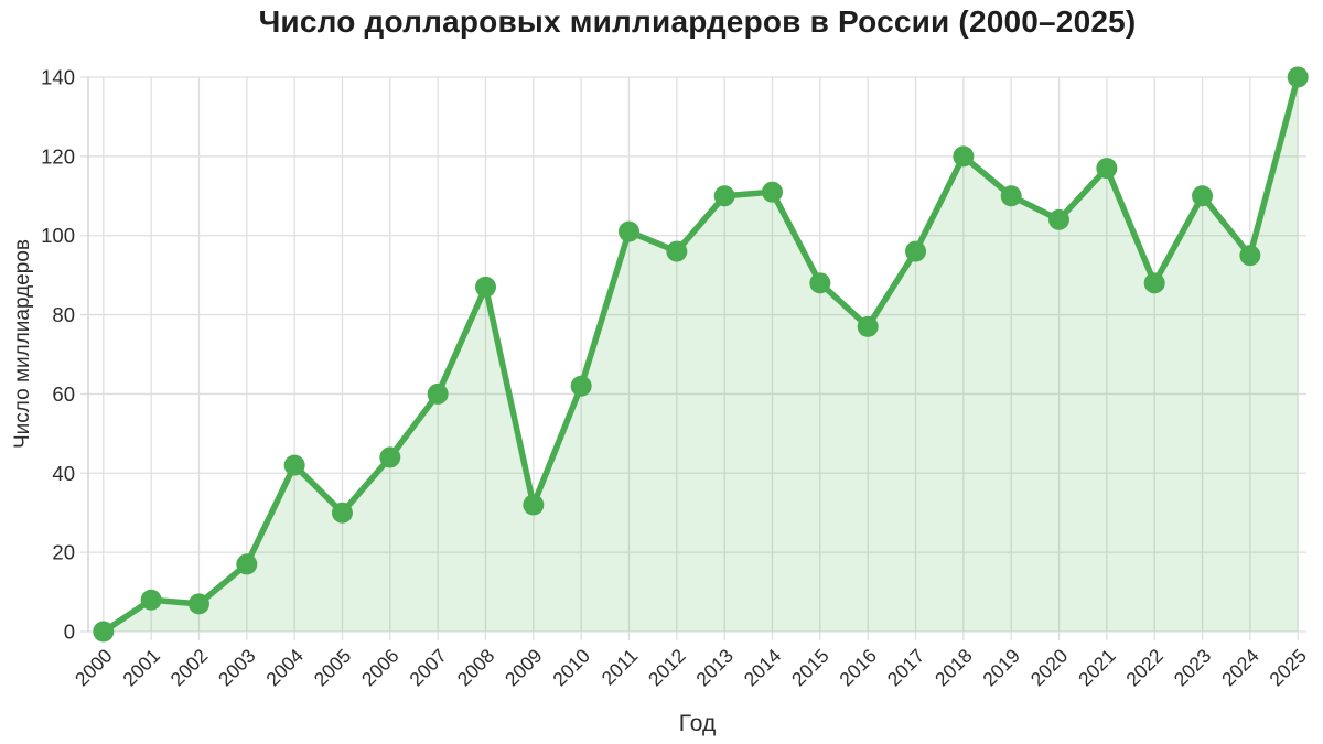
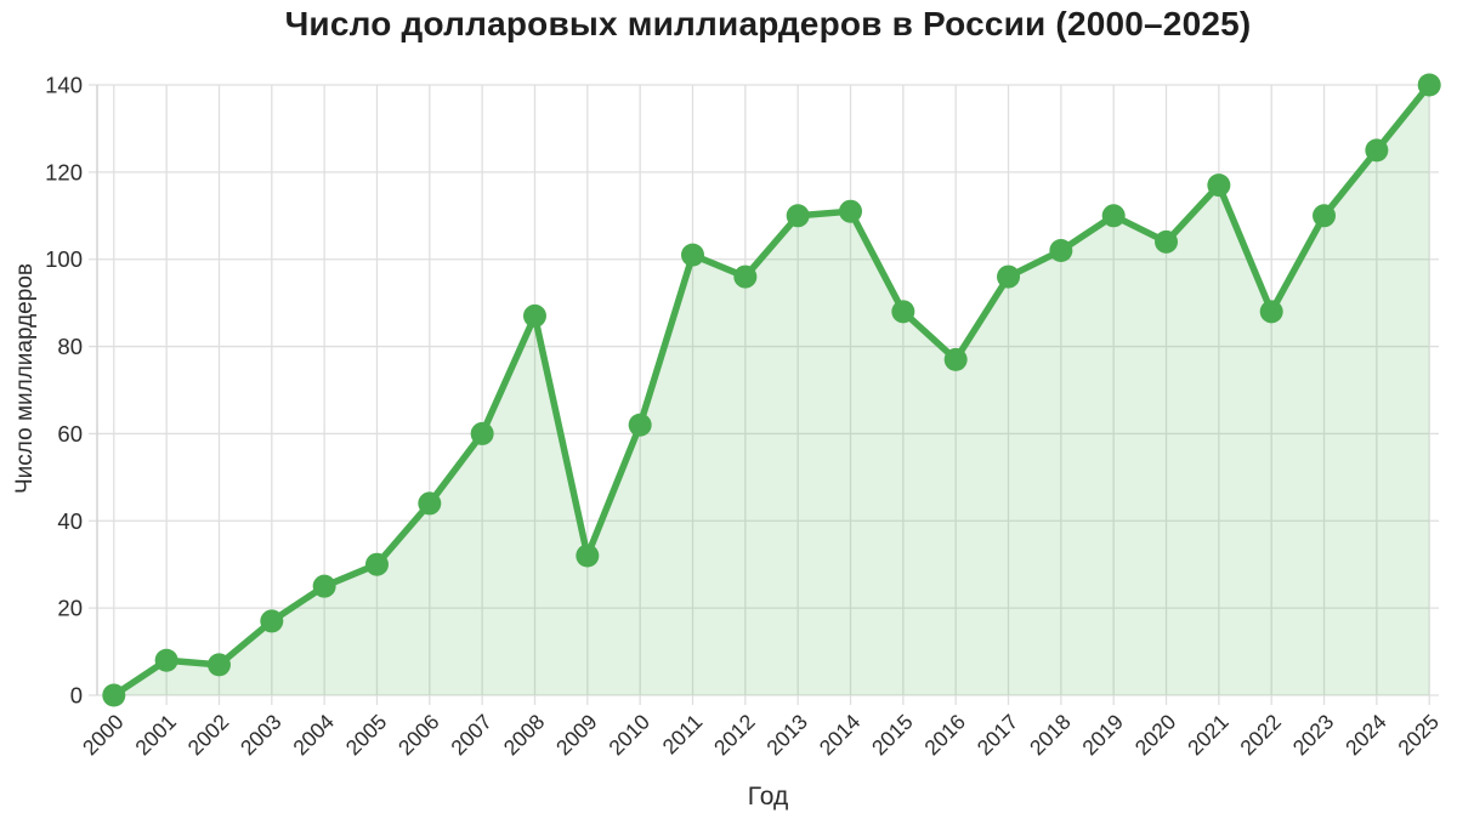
2004: 42 -> 25
2018: 120 -> 102
2024: 95 -> 125
